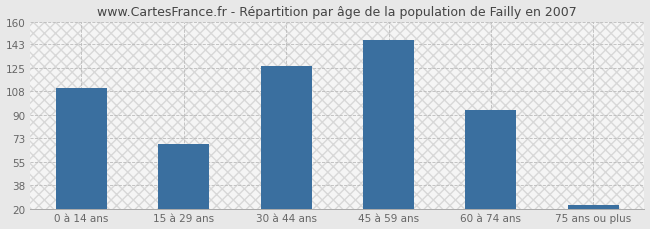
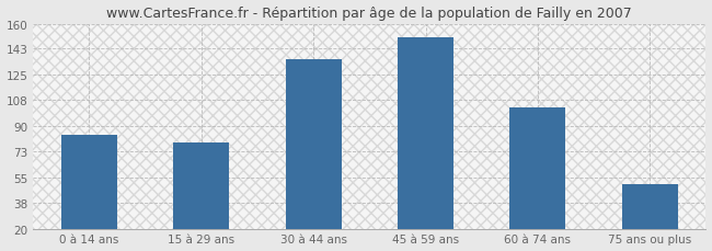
0 à 14 ans: 110 -> 84
15 à 29 ans: 68 -> 79
30 à 44 ans: 127 -> 136
45 à 59 ans: 146 -> 151
60 à 74 ans: 94 -> 103
75 ans ou plus: 23 -> 50
